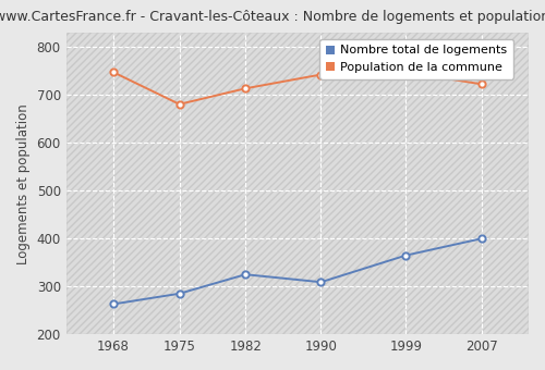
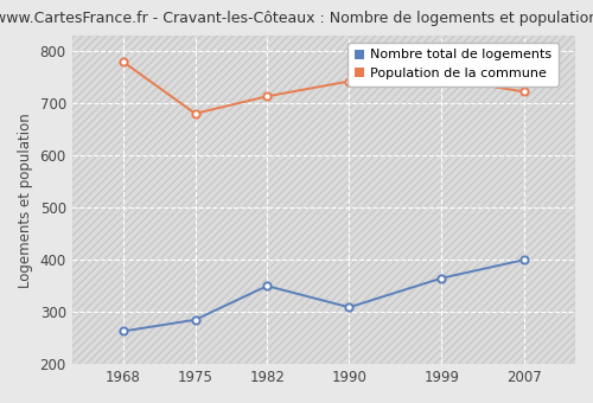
Population de la commune/1968: 748 -> 780
Nombre total de logements/1982: 325 -> 350
